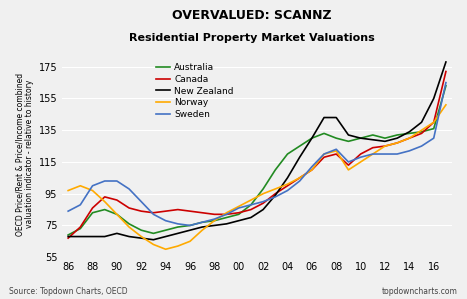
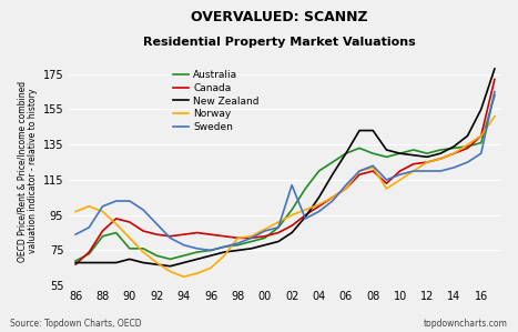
Australia/90: 82 -> 76
Norway/98: 78 -> 82
Sweden/02: 90 -> 112
